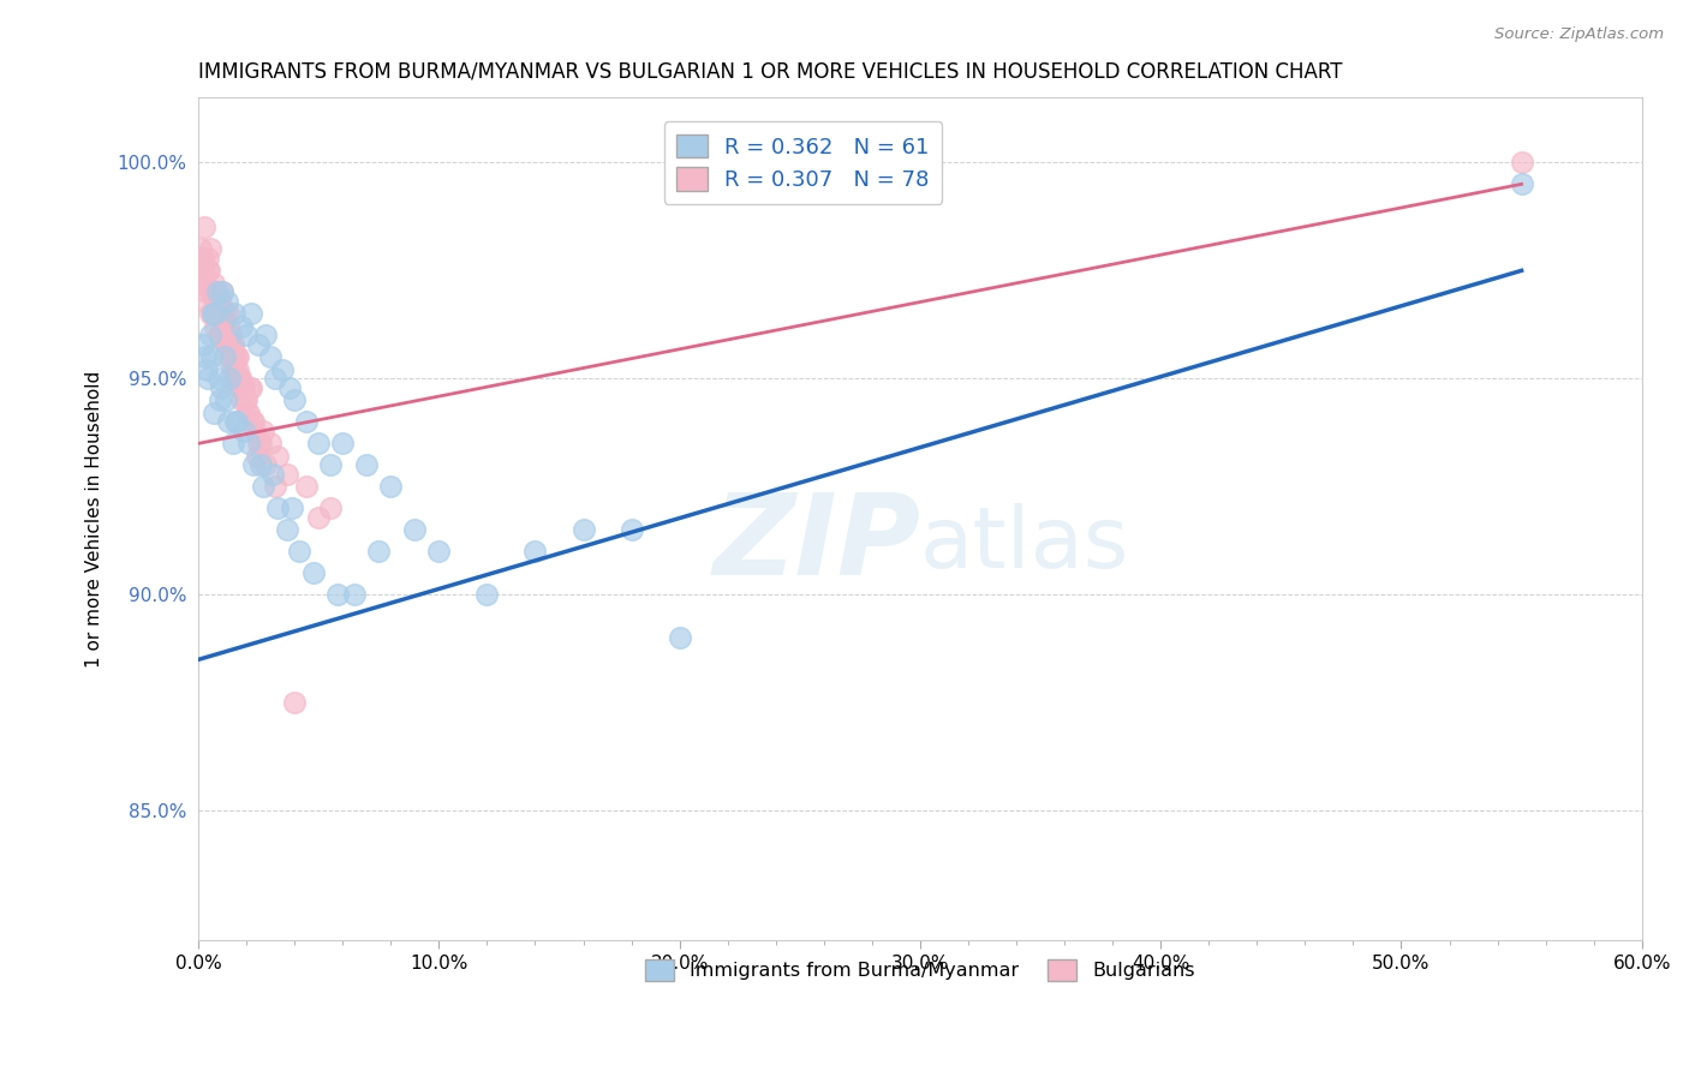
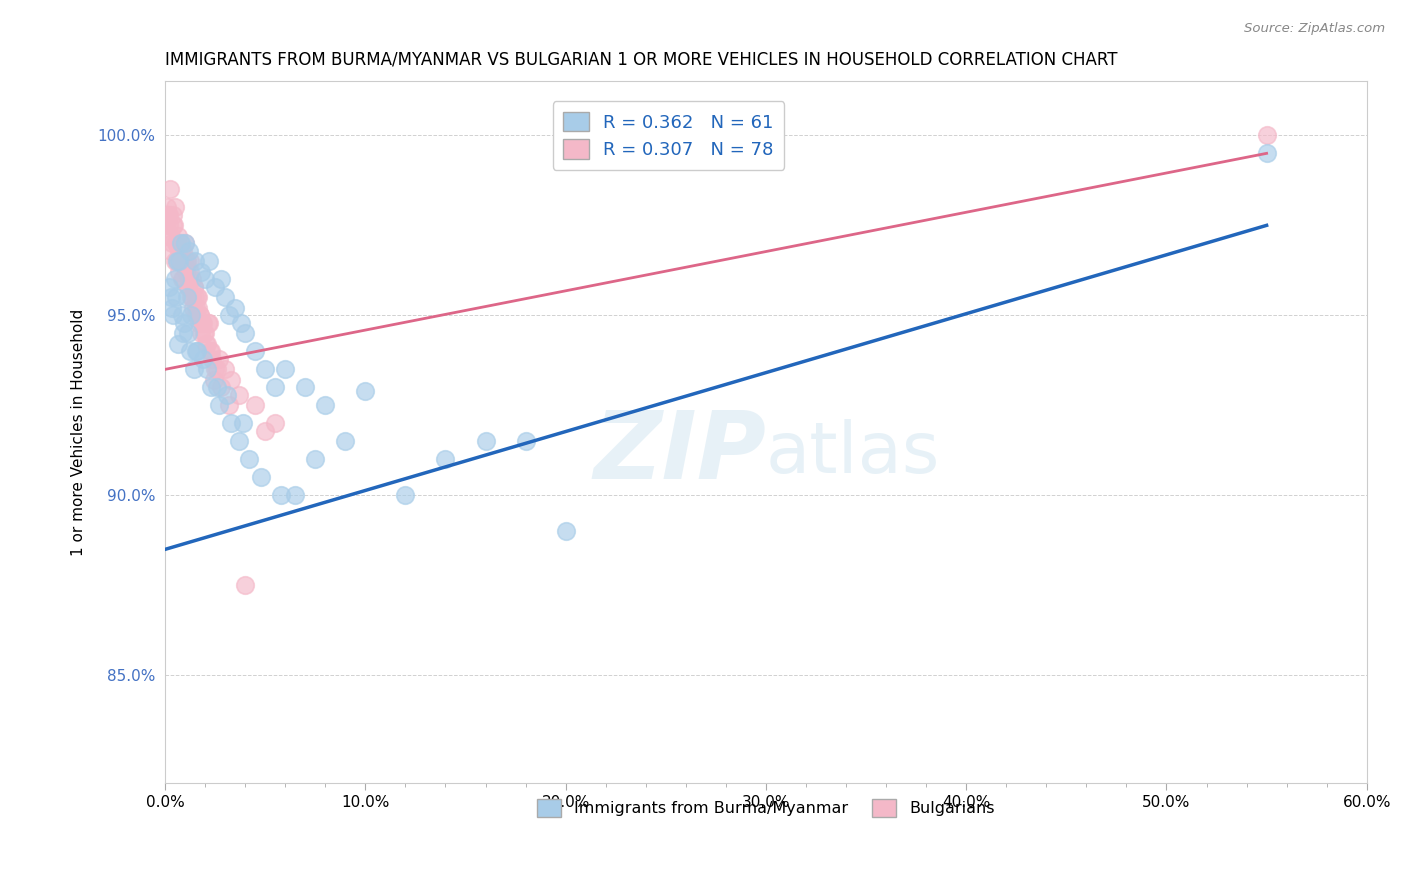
Immigrants from Burma/Myanmar/10.0%: 91.0% -> 92.9%
